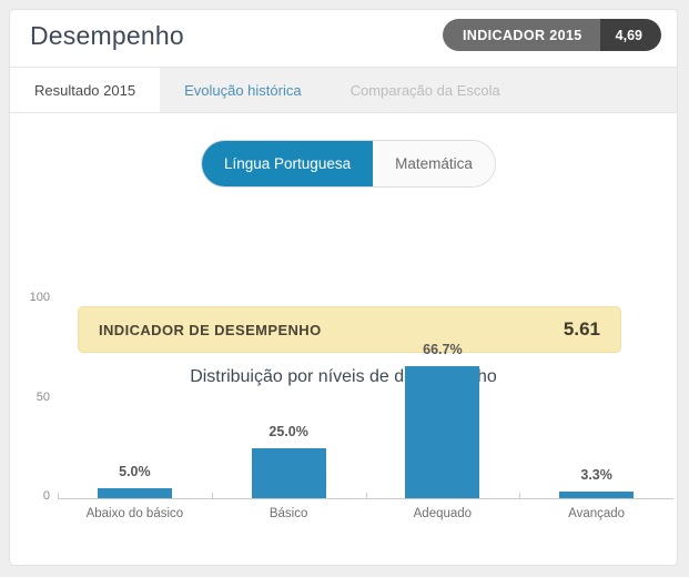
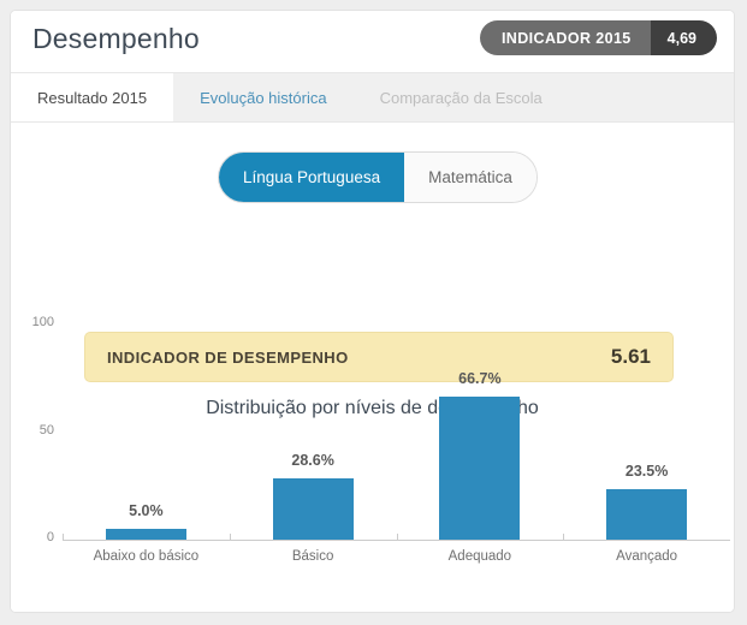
Básico: 25.0% -> 28.6%
Avançado: 3.3% -> 23.5%
